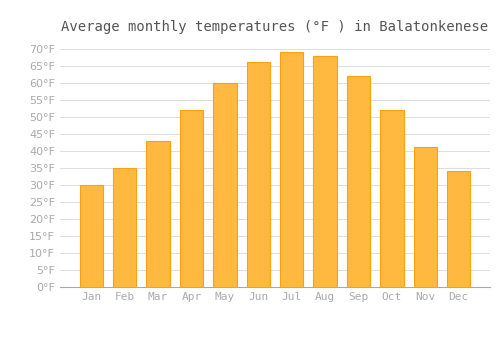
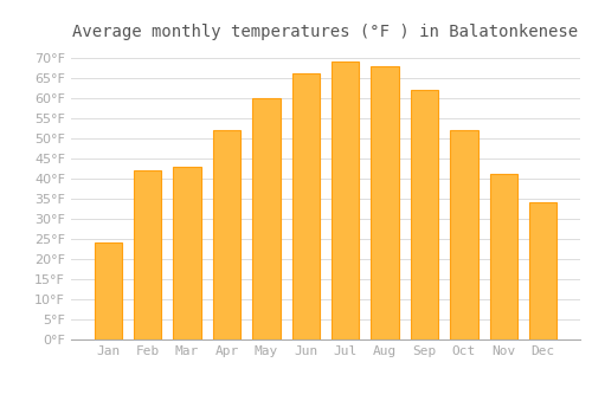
Jan: 30°F -> 24°F
Feb: 35°F -> 42°F
